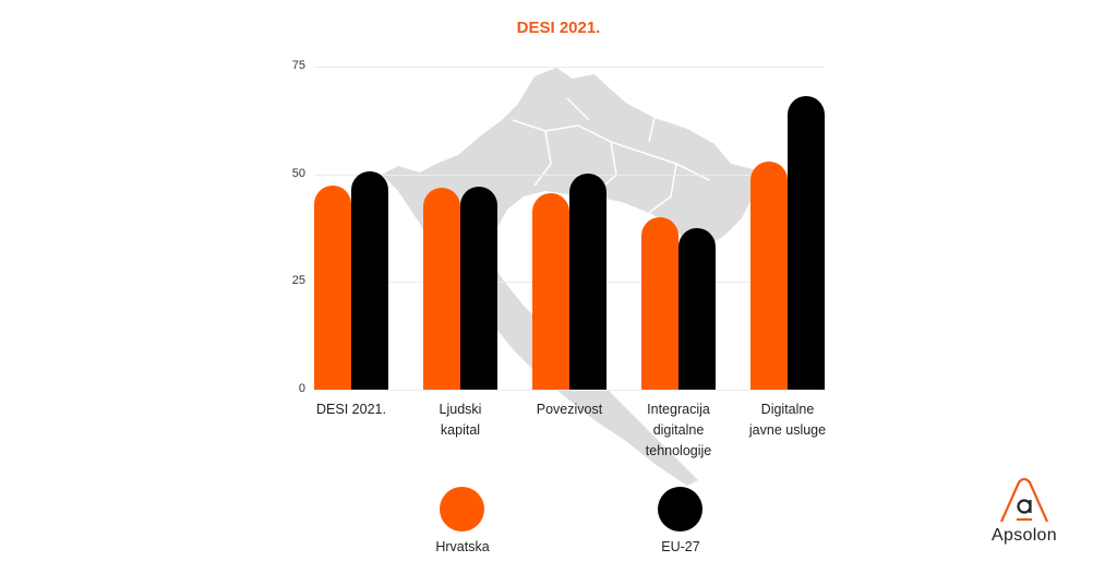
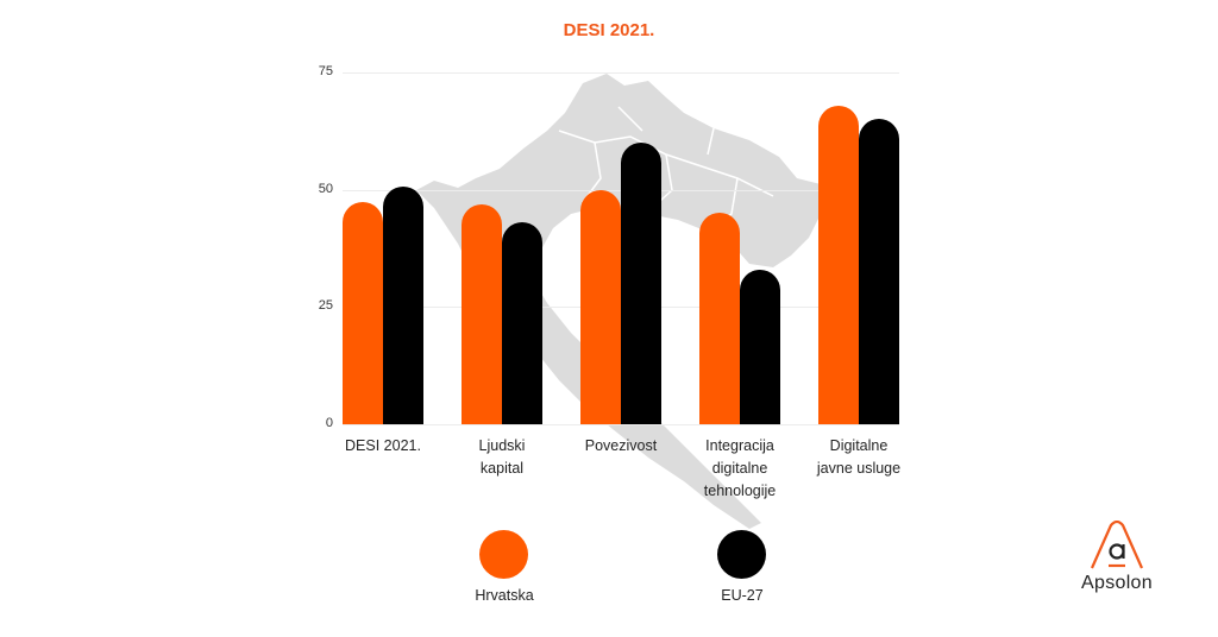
EU-27/Ljudski kapital: 47 -> 43
Hrvatska/Povezivost: 46 -> 50
EU-27/Povezivost: 50 -> 60
Hrvatska/Integracija digitalne tehnologije: 40 -> 45
EU-27/Integracija digitalne tehnologije: 38 -> 33
Hrvatska/Digitalne javne usluge: 53 -> 68
EU-27/Digitalne javne usluge: 68 -> 65
